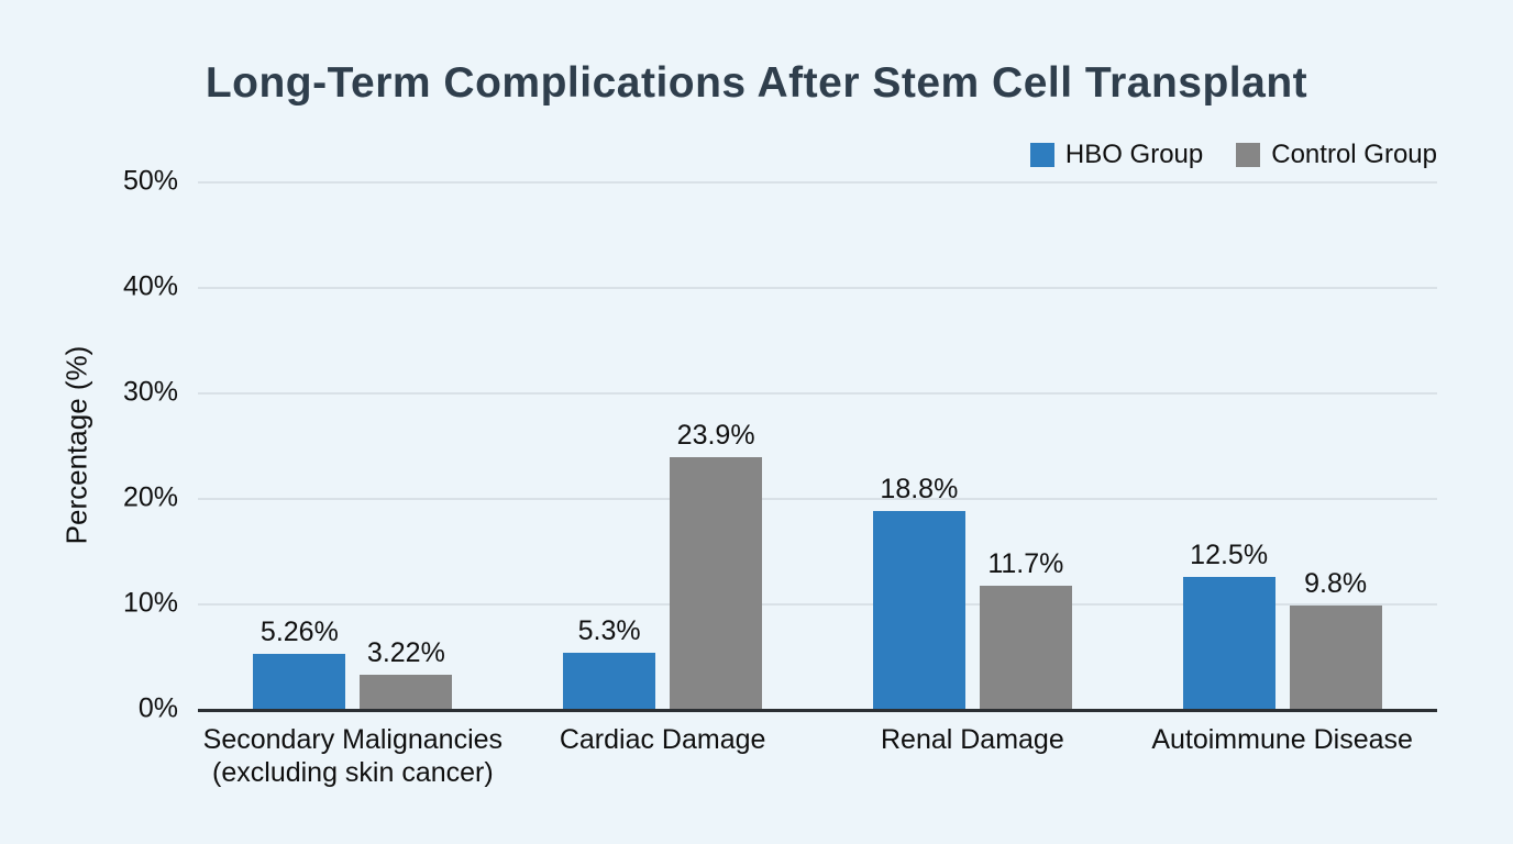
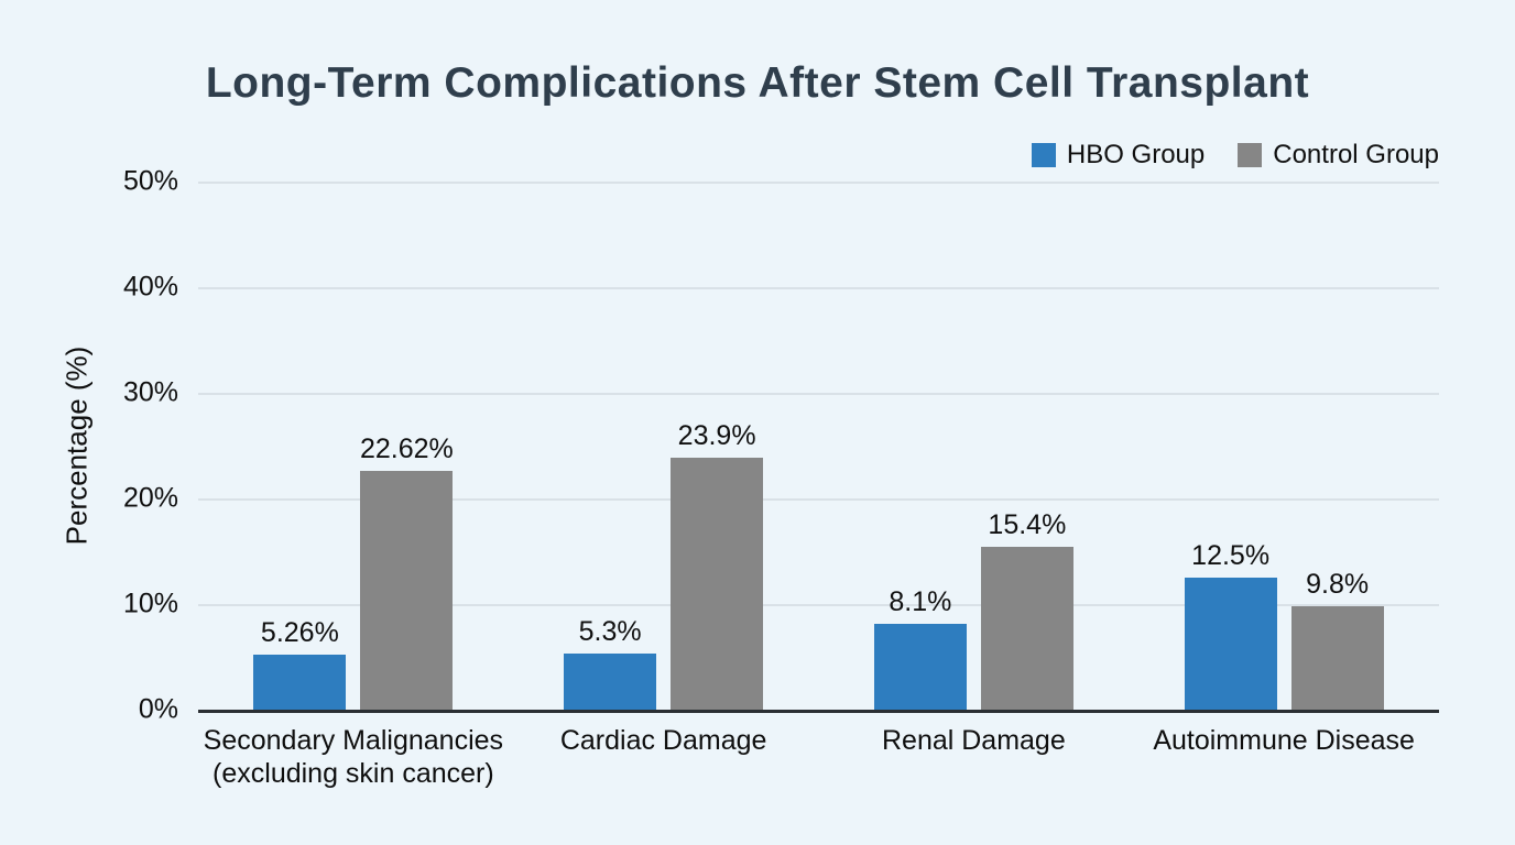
Control Group/Secondary Malignancies (excluding skin cancer): 3.22% -> 22.62%
HBO Group/Renal Damage: 18.8% -> 8.1%
Control Group/Renal Damage: 11.7% -> 15.4%
